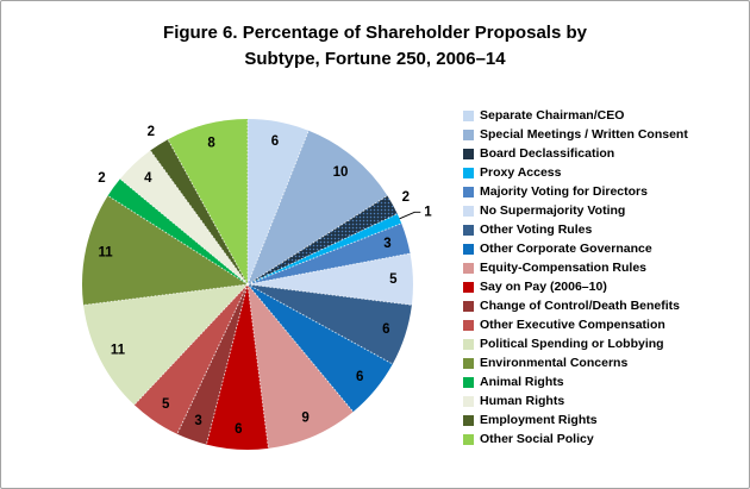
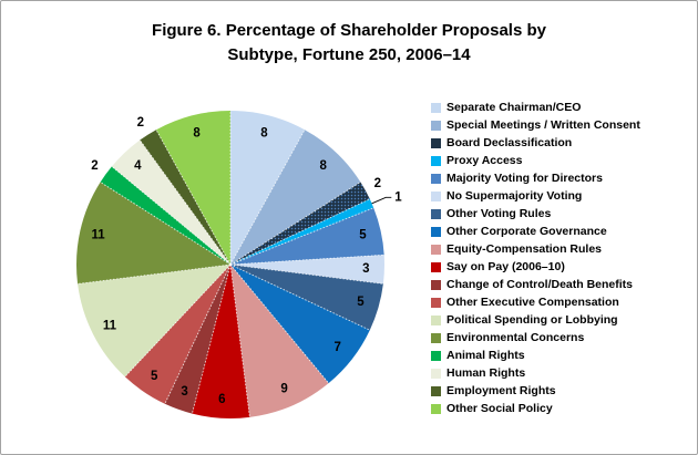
Separate Chairman/CEO: 6 -> 8
Special Meetings / Written Consent: 10 -> 8
Majority Voting for Directors: 3 -> 5
No Supermajority Voting: 5 -> 3
Other Voting Rules: 6 -> 5
Other Corporate Governance: 6 -> 7
